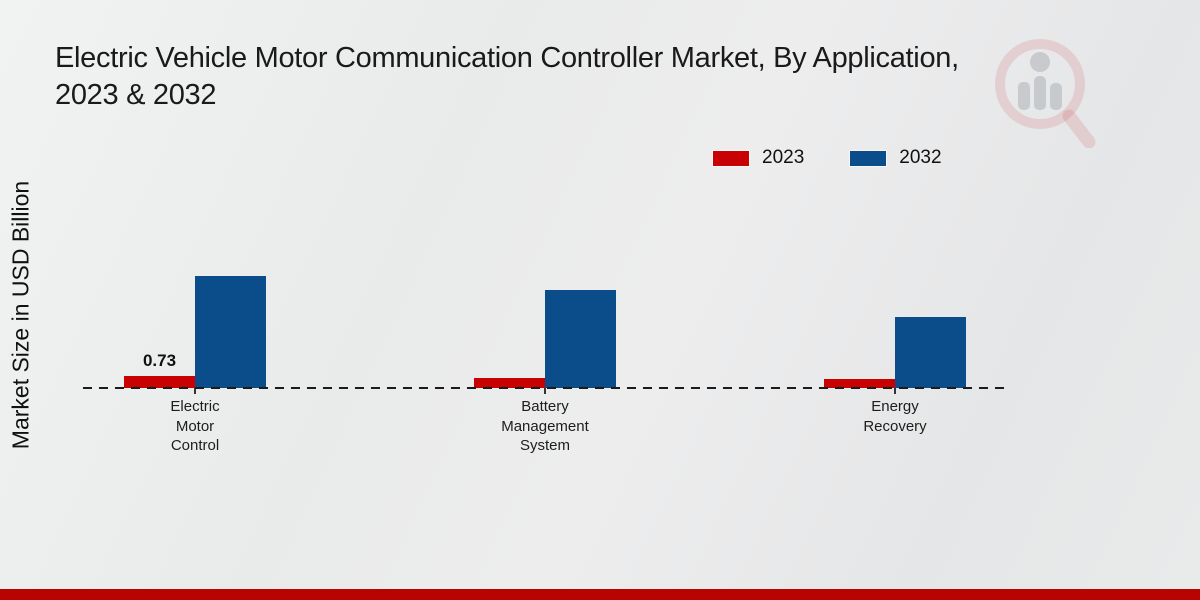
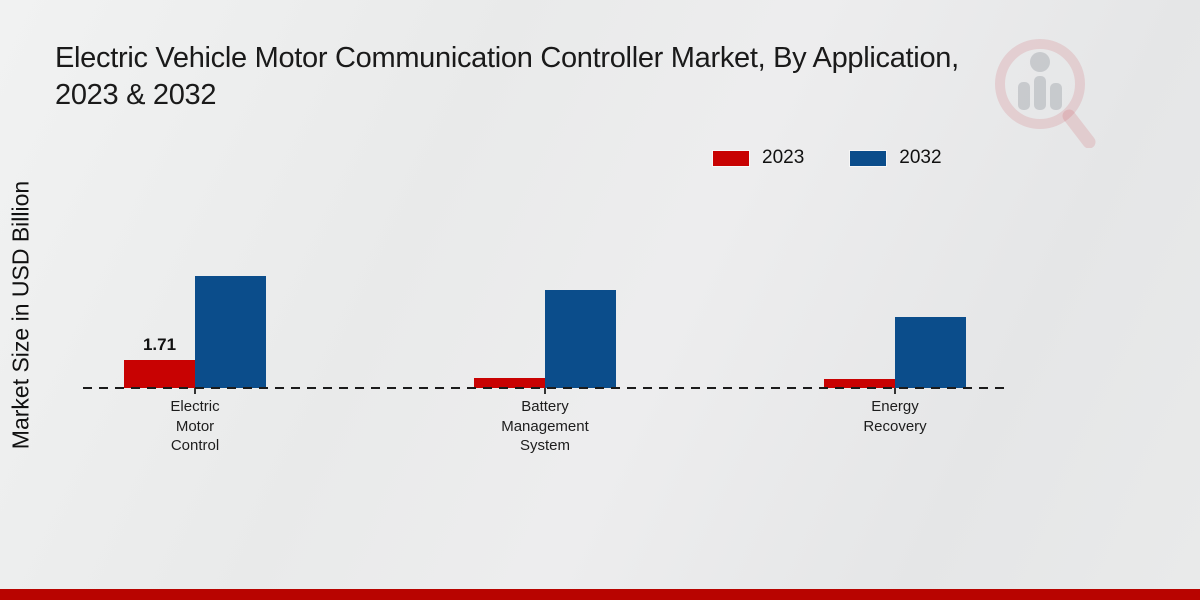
2023/Electric Motor Control: 0.73 -> 1.71
